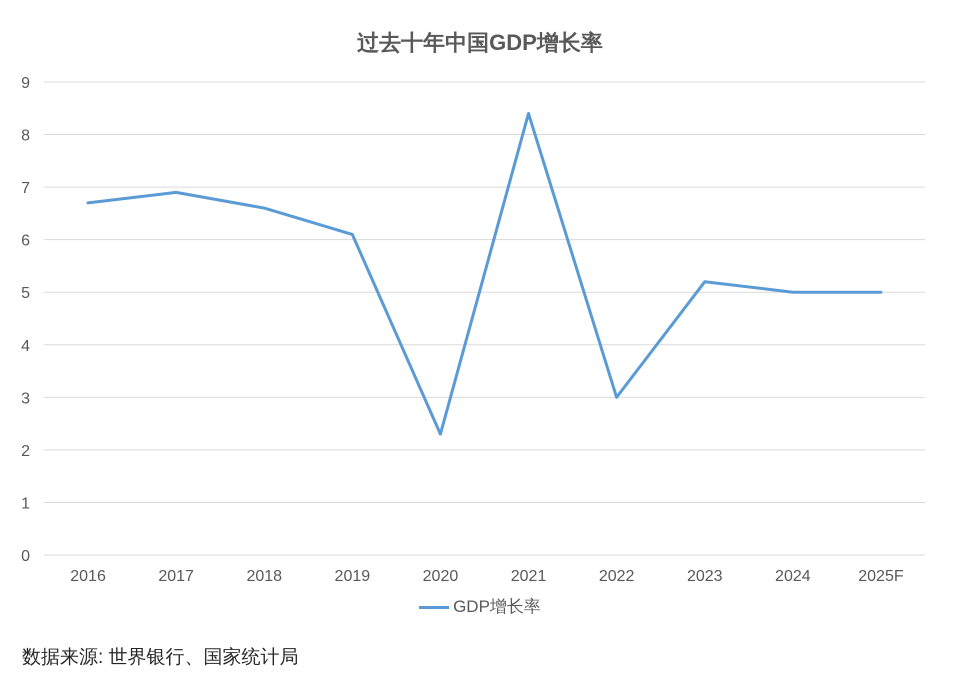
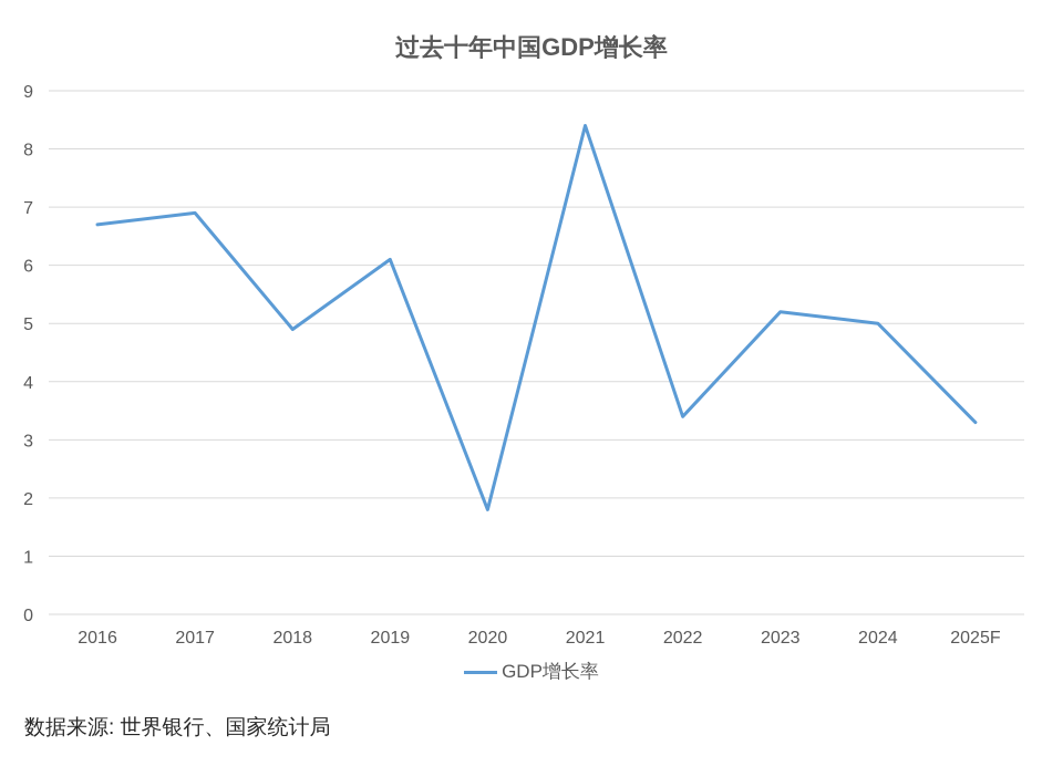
2018: 6.6 -> 4.9
2020: 2.3 -> 1.8
2022: 3.0 -> 3.4
2025F: 5.0 -> 3.3
